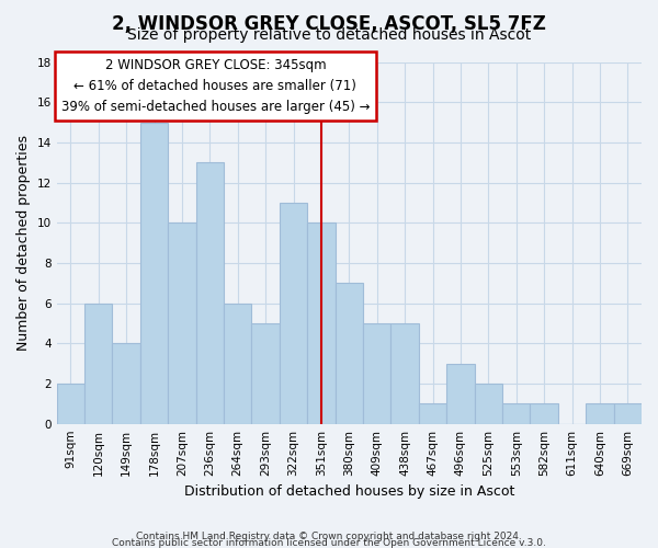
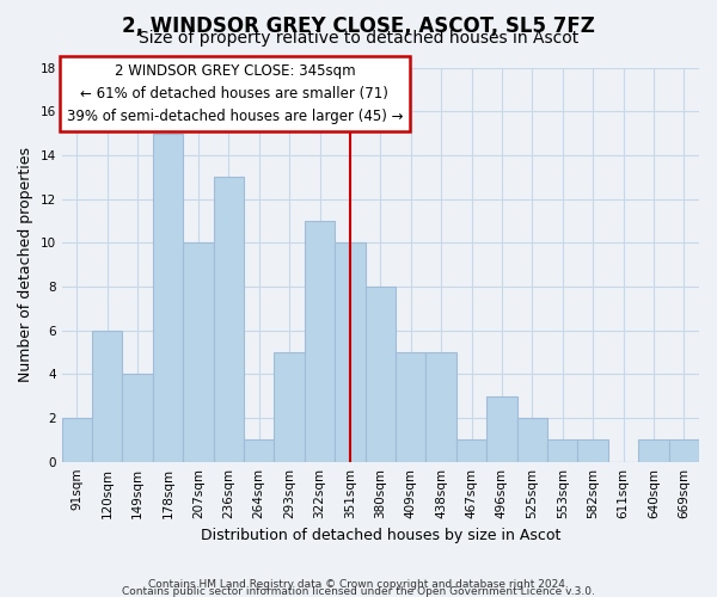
264sqm: 6 -> 1
380sqm: 7 -> 8
